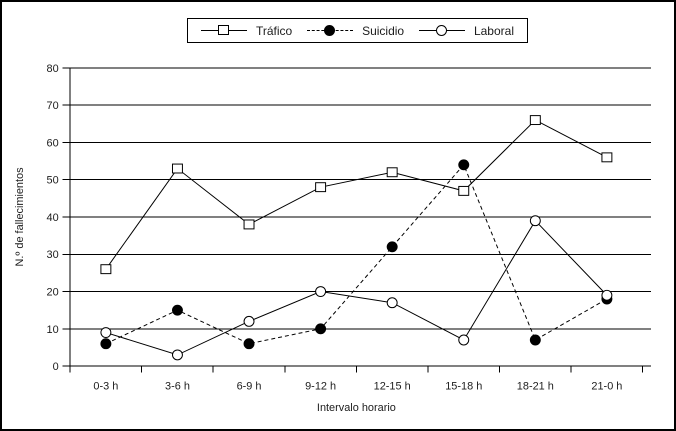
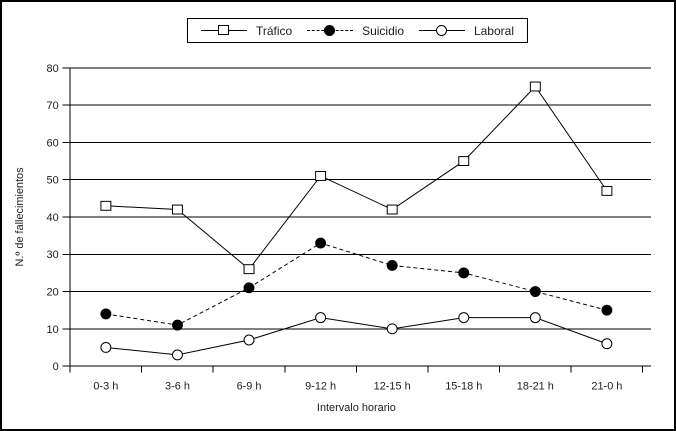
Tráfico/0-3 h: 26 -> 43
Suicidio/0-3 h: 6 -> 14
Laboral/0-3 h: 9 -> 5
Tráfico/3-6 h: 53 -> 42
Suicidio/3-6 h: 15 -> 11
Tráfico/6-9 h: 38 -> 26
Suicidio/6-9 h: 6 -> 21
Laboral/6-9 h: 12 -> 7
Tráfico/9-12 h: 48 -> 51
Suicidio/9-12 h: 10 -> 33
Laboral/9-12 h: 20 -> 13
Tráfico/12-15 h: 52 -> 42
Suicidio/12-15 h: 32 -> 27
Laboral/12-15 h: 17 -> 10
Tráfico/15-18 h: 47 -> 55
Suicidio/15-18 h: 54 -> 25
Laboral/15-18 h: 7 -> 13
Tráfico/18-21 h: 66 -> 75
Suicidio/18-21 h: 7 -> 20
Laboral/18-21 h: 39 -> 13
Tráfico/21-0 h: 56 -> 47
Suicidio/21-0 h: 18 -> 15
Laboral/21-0 h: 19 -> 6
